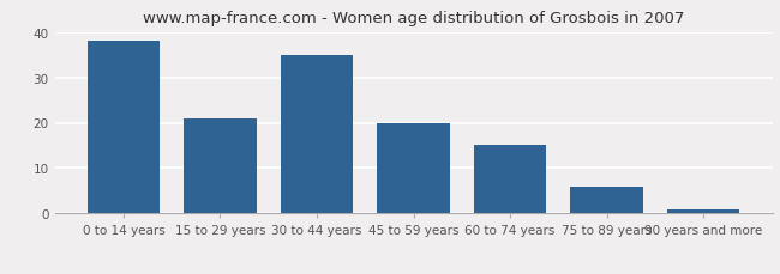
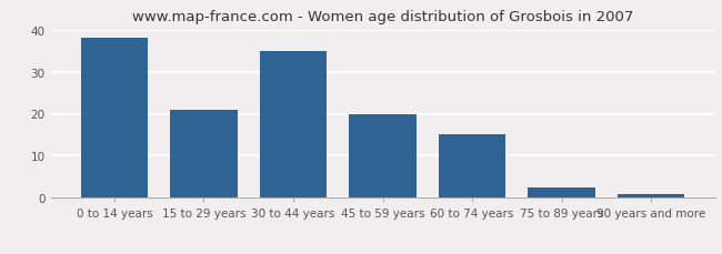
75 to 89 years: 6.0 -> 2.5
